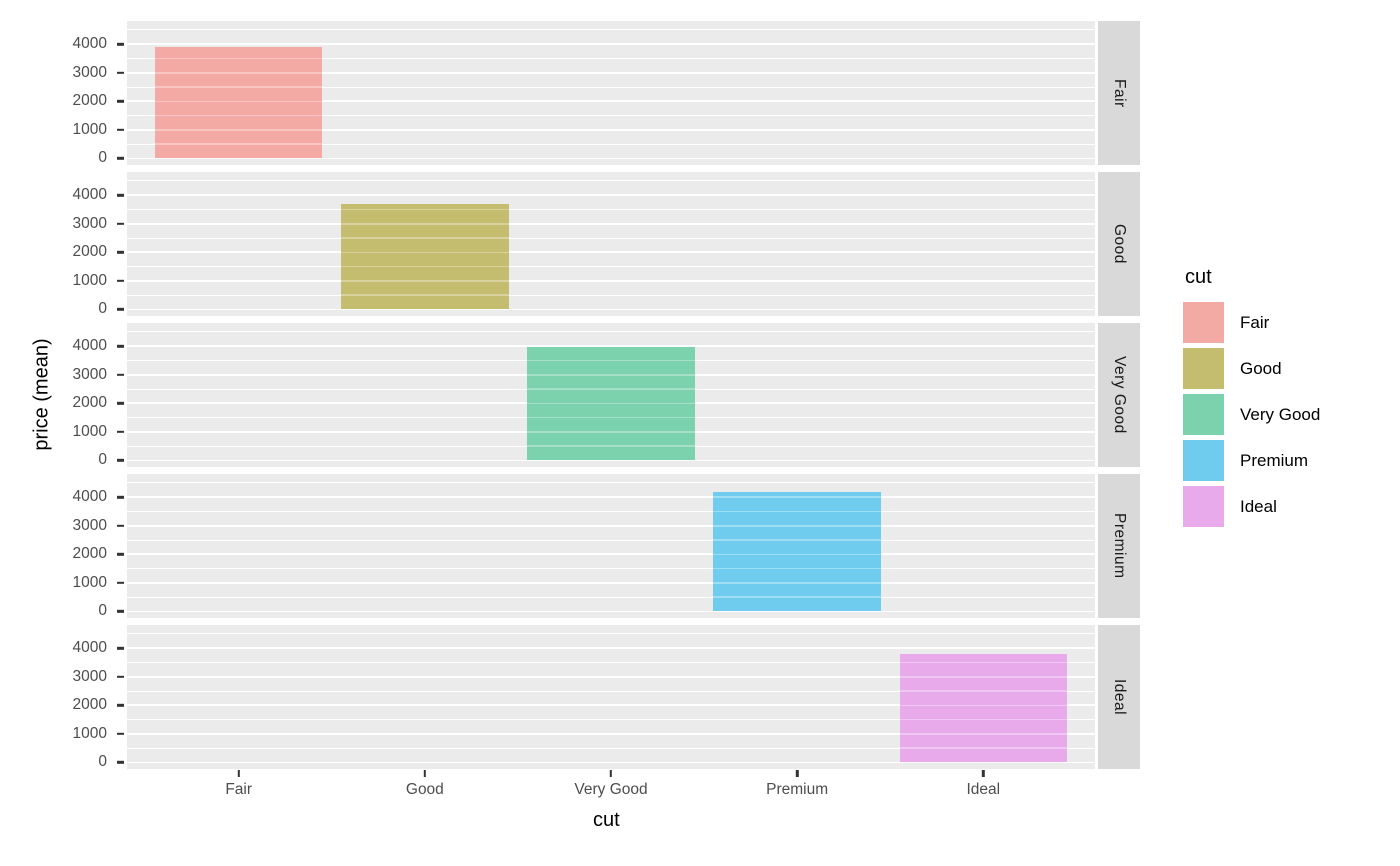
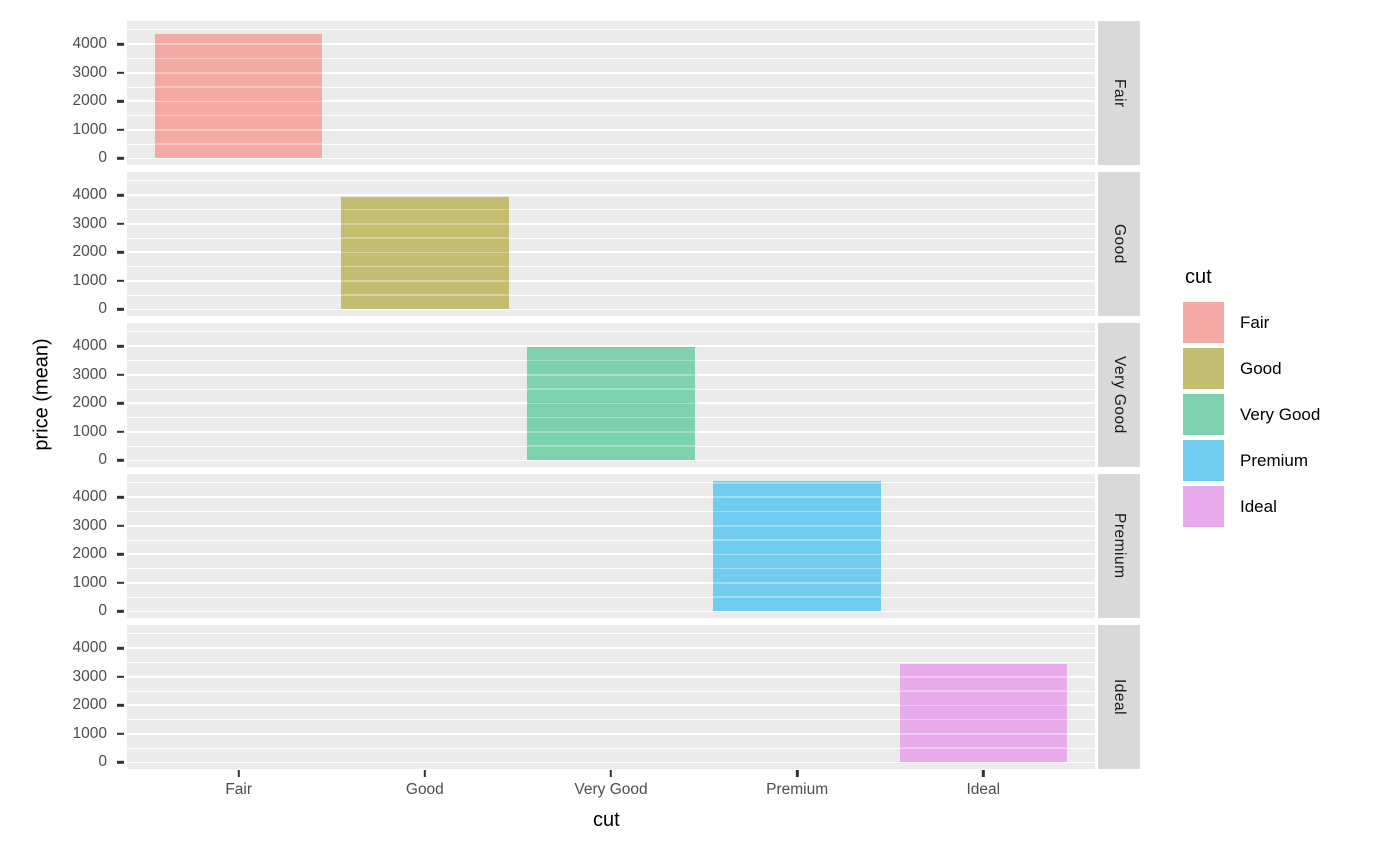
Fair: 3900 -> 4400
Good: 3700 -> 3900
Premium: 4200 -> 4600
Ideal: 3800 -> 3500
